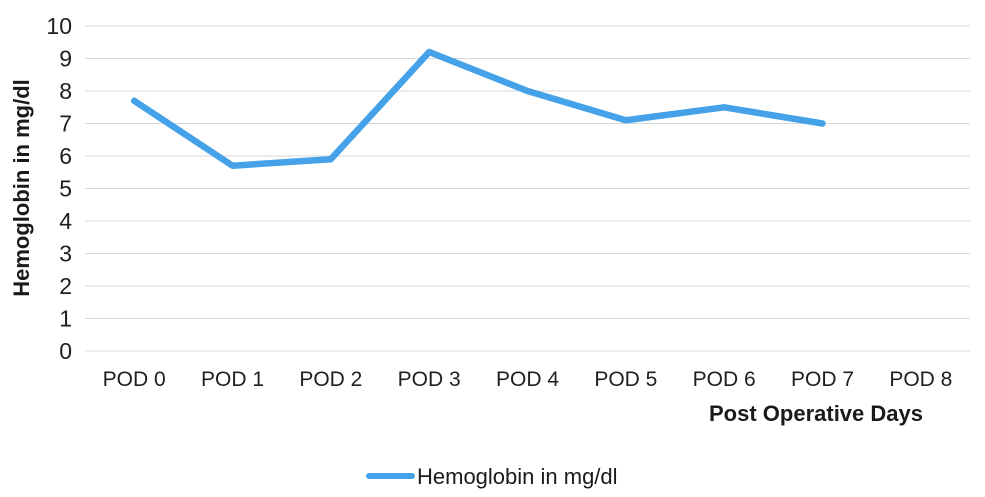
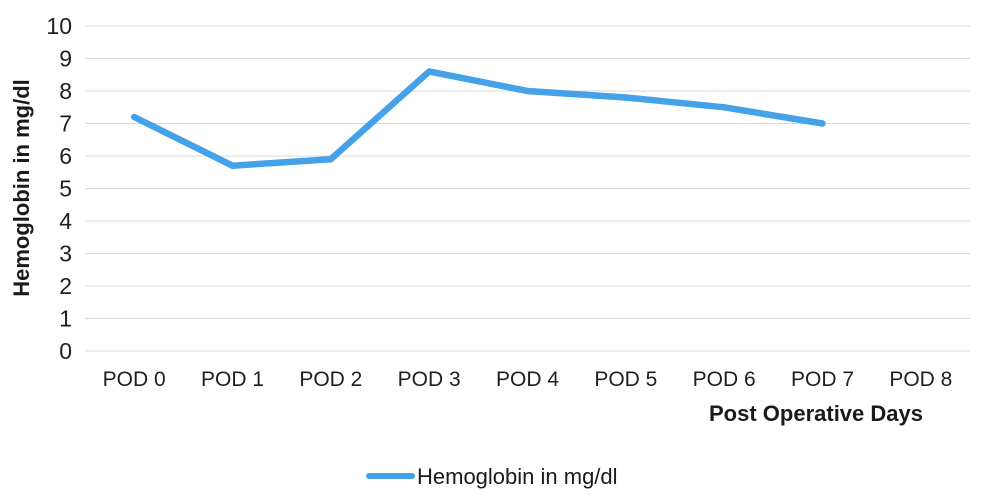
POD 0: 7.7 -> 7.2
POD 3: 9.2 -> 8.6
POD 5: 7.1 -> 7.8
